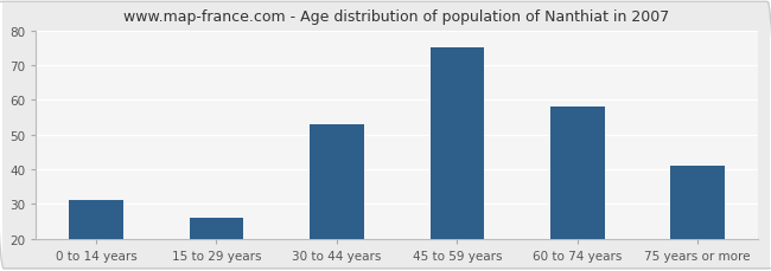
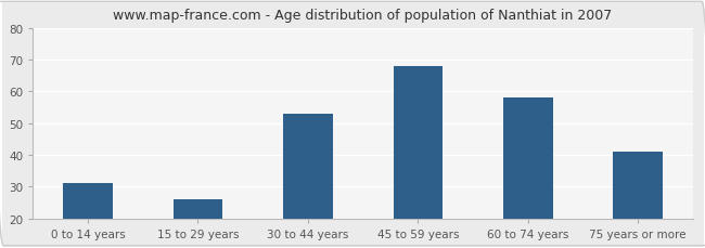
45 to 59 years: 75 -> 68
